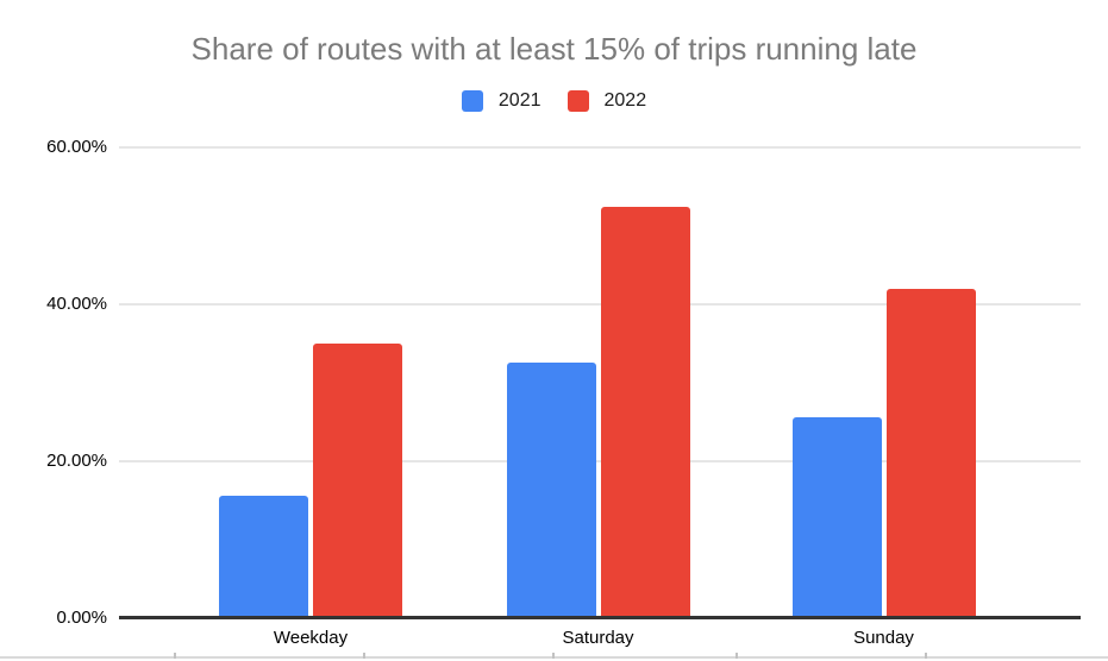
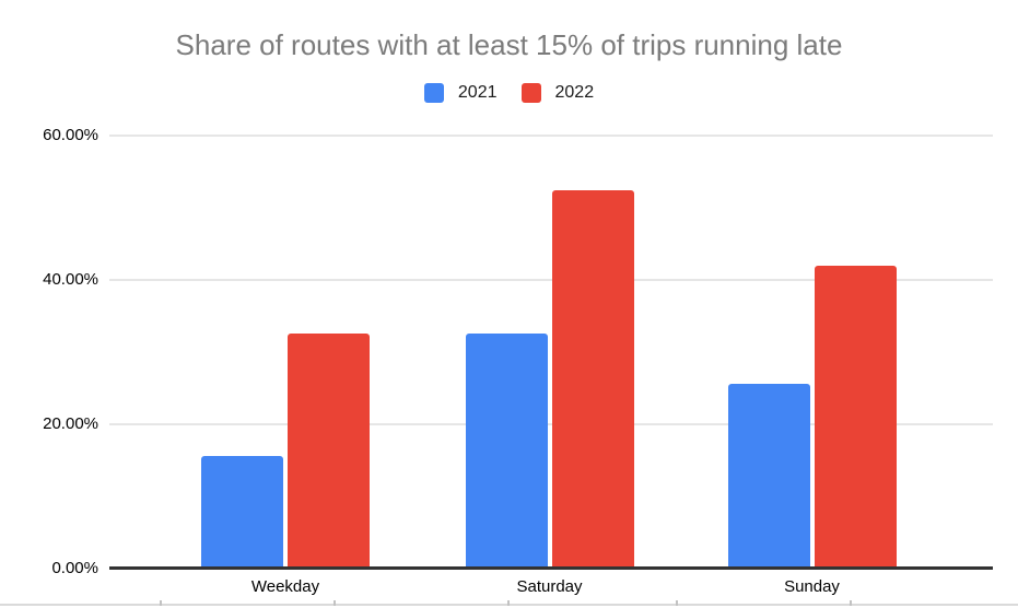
2022/Weekday: 35% -> 33%
